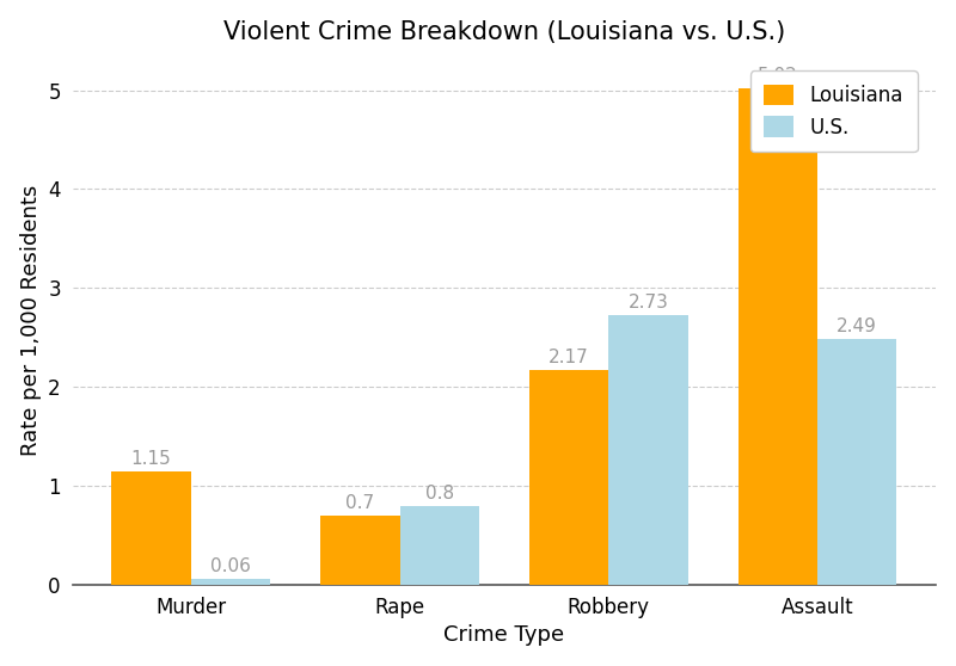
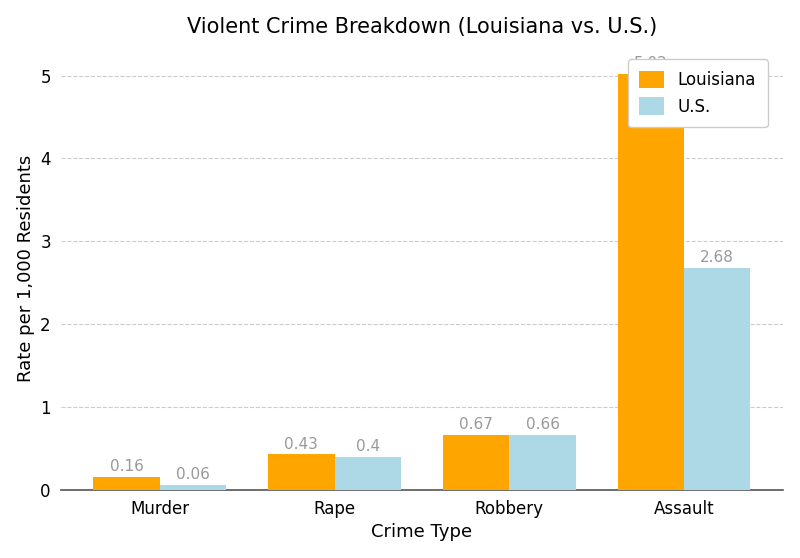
Louisiana/Murder: 1.15 -> 0.16
Louisiana/Rape: 0.7 -> 0.43
U.S./Rape: 0.8 -> 0.4
Louisiana/Robbery: 2.17 -> 0.67
U.S./Robbery: 2.73 -> 0.66
U.S./Assault: 2.49 -> 2.68
